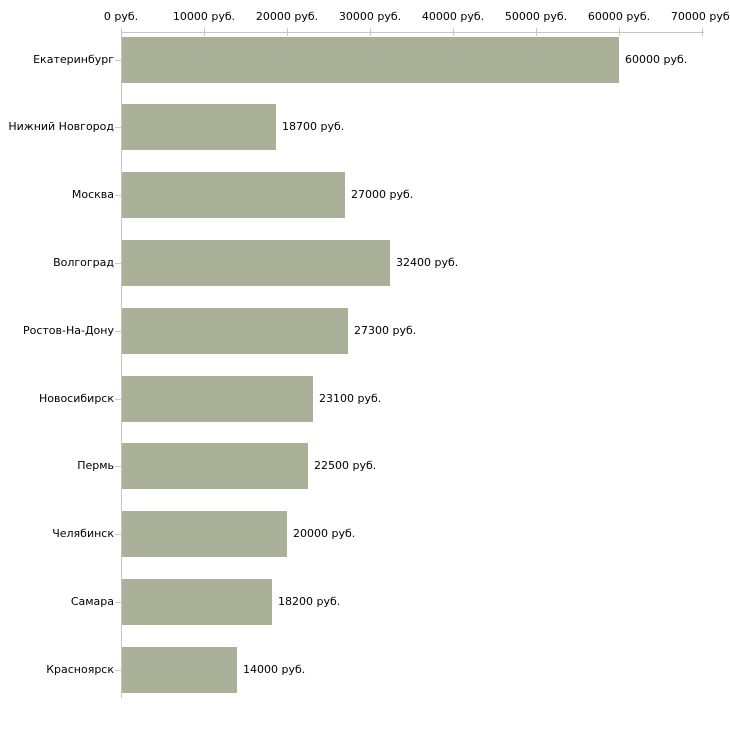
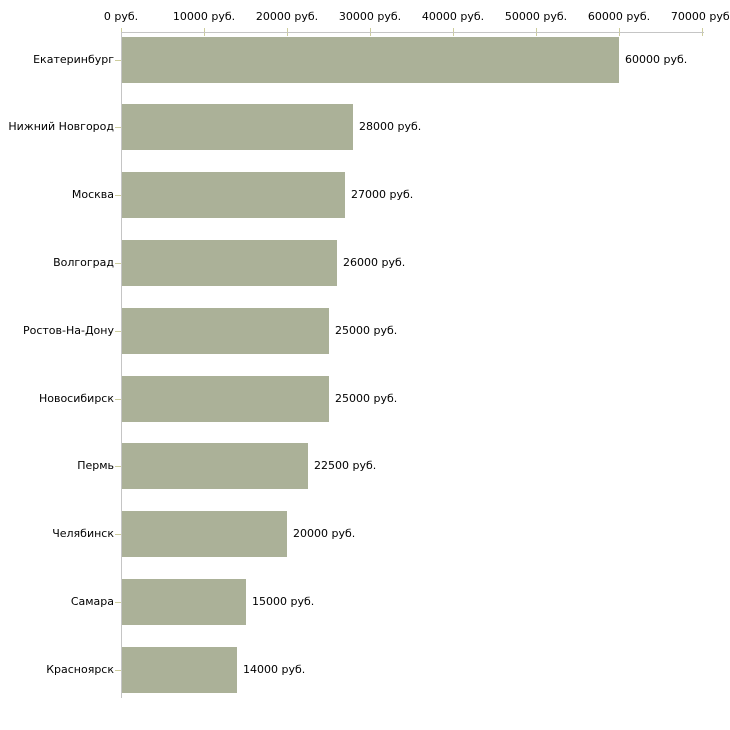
Нижний Новгород: 18700 -> 28000
Волгоград: 32400 -> 26000
Ростов-На-Дону: 27300 -> 25000
Новосибирск: 23100 -> 25000
Самара: 18200 -> 15000
